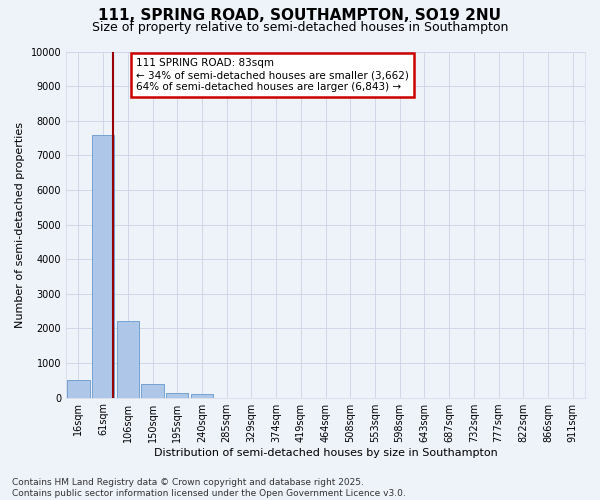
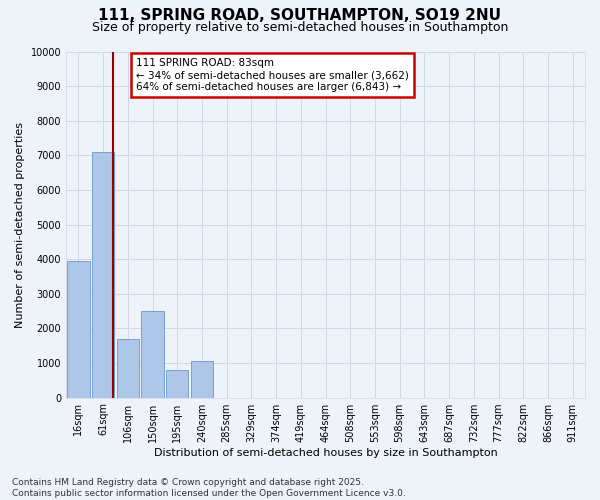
16sqm: 500 -> 3950
61sqm: 7600 -> 7100
106sqm: 2200 -> 1700
150sqm: 380 -> 2500
195sqm: 130 -> 800
240sqm: 90 -> 1050
